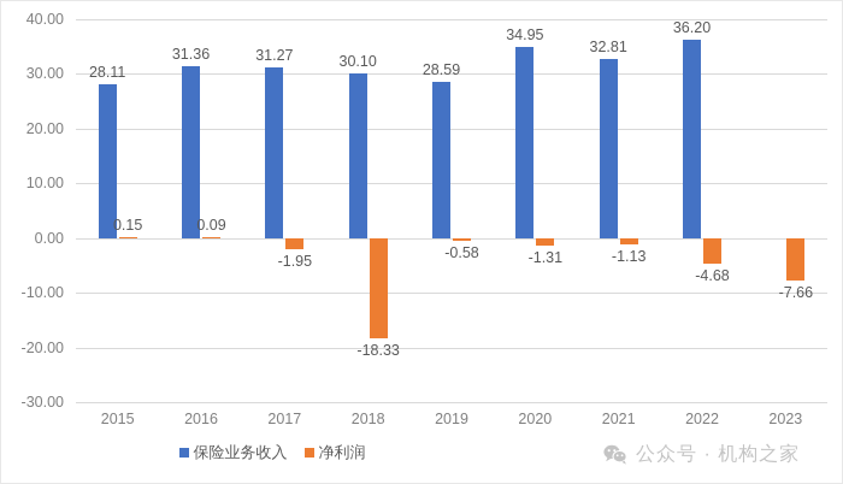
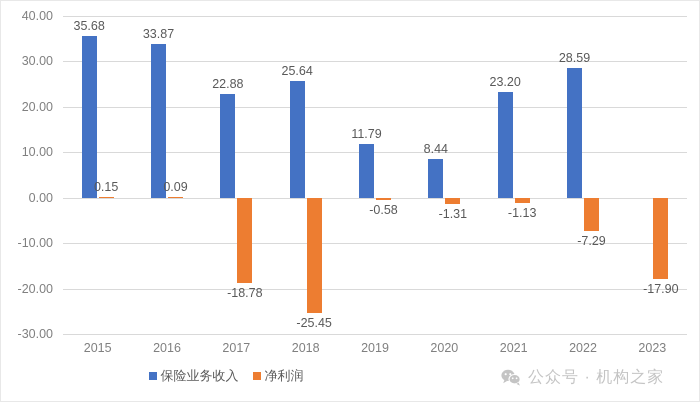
保险业务收入/2015: 28.11 -> 35.68
保险业务收入/2016: 31.36 -> 33.87
保险业务收入/2017: 31.27 -> 22.88
净利润/2017: -1.95 -> -18.78
保险业务收入/2018: 30.10 -> 25.64
净利润/2018: -18.33 -> -25.45
保险业务收入/2019: 28.59 -> 11.79
保险业务收入/2020: 34.95 -> 8.44
保险业务收入/2021: 32.81 -> 23.20
保险业务收入/2022: 36.20 -> 28.59
净利润/2022: -4.68 -> -7.29
净利润/2023: -7.66 -> -17.90
